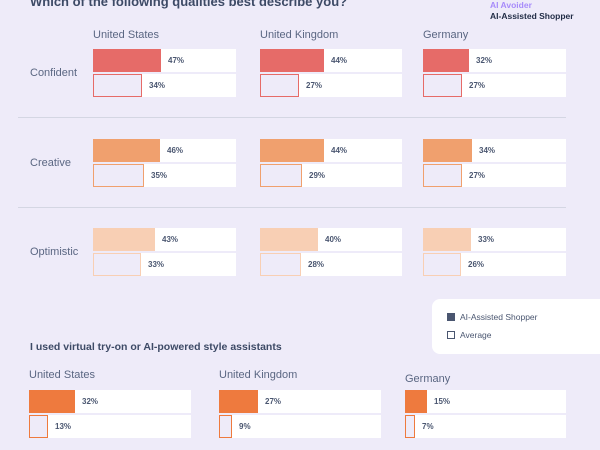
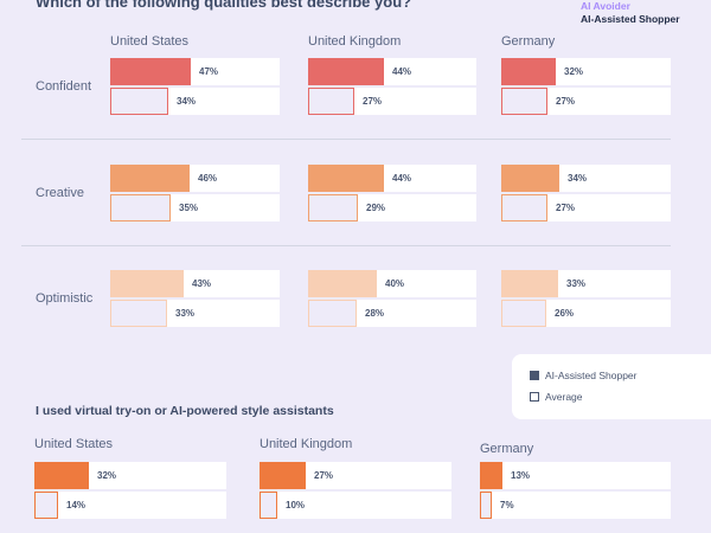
I used virtual try-on or AI-powered style assistants/Average/United States: 13% -> 14%
I used virtual try-on or AI-powered style assistants/Average/United Kingdom: 9% -> 10%
I used virtual try-on or AI-powered style assistants/AI-Assisted Shopper/Germany: 15% -> 13%
